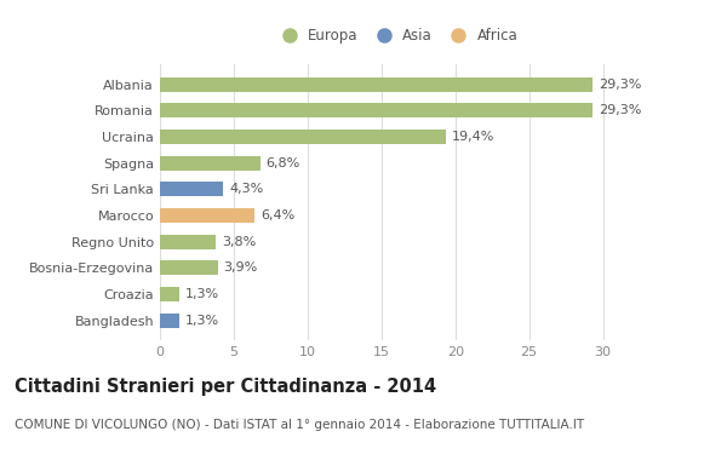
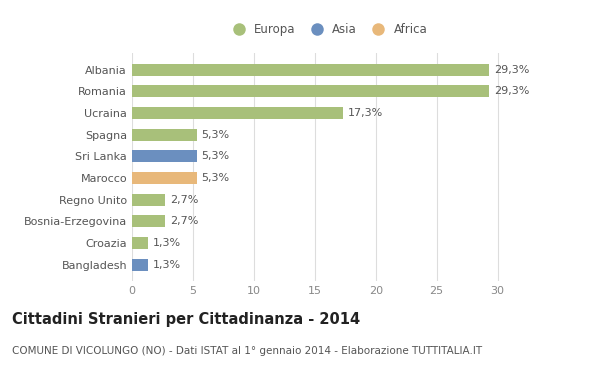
Ucraina: 19,4% -> 17,3%
Spagna: 6,8% -> 5,3%
Sri Lanka: 4,3% -> 5,3%
Marocco: 6,4% -> 5,3%
Regno Unito: 3,8% -> 2,7%
Bosnia-Erzegovina: 3,9% -> 2,7%
